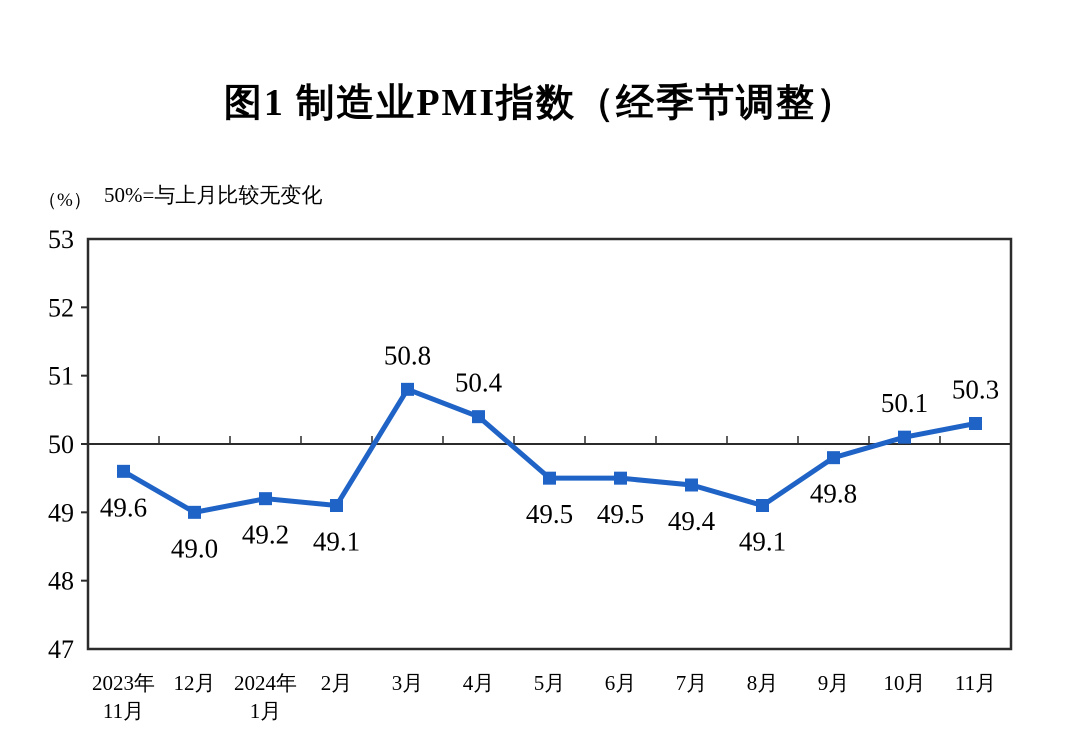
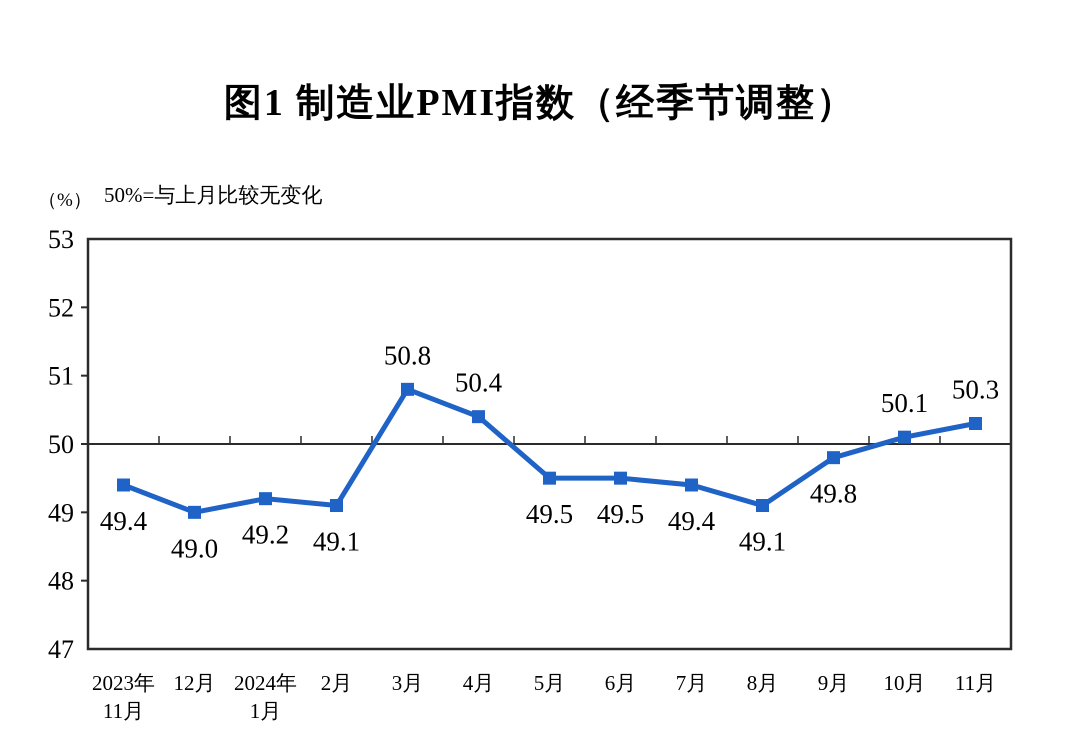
2023年 11月: 49.6 -> 49.4
